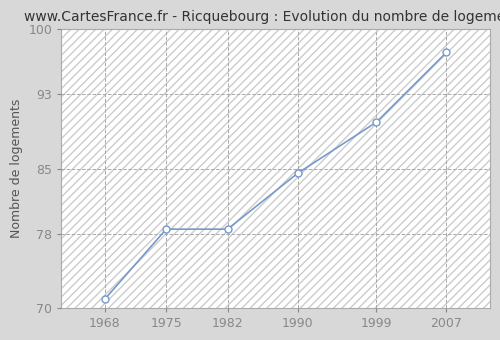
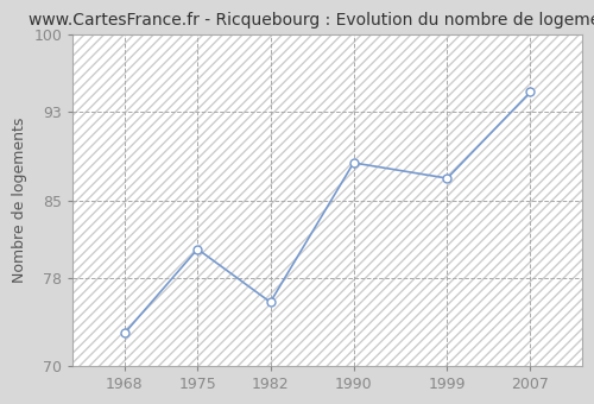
1968: 71.0 -> 73.0
1975: 78.5 -> 80.6
1982: 78.5 -> 75.8
1990: 84.5 -> 88.4
1999: 90.0 -> 87.0
2007: 97.5 -> 94.8
